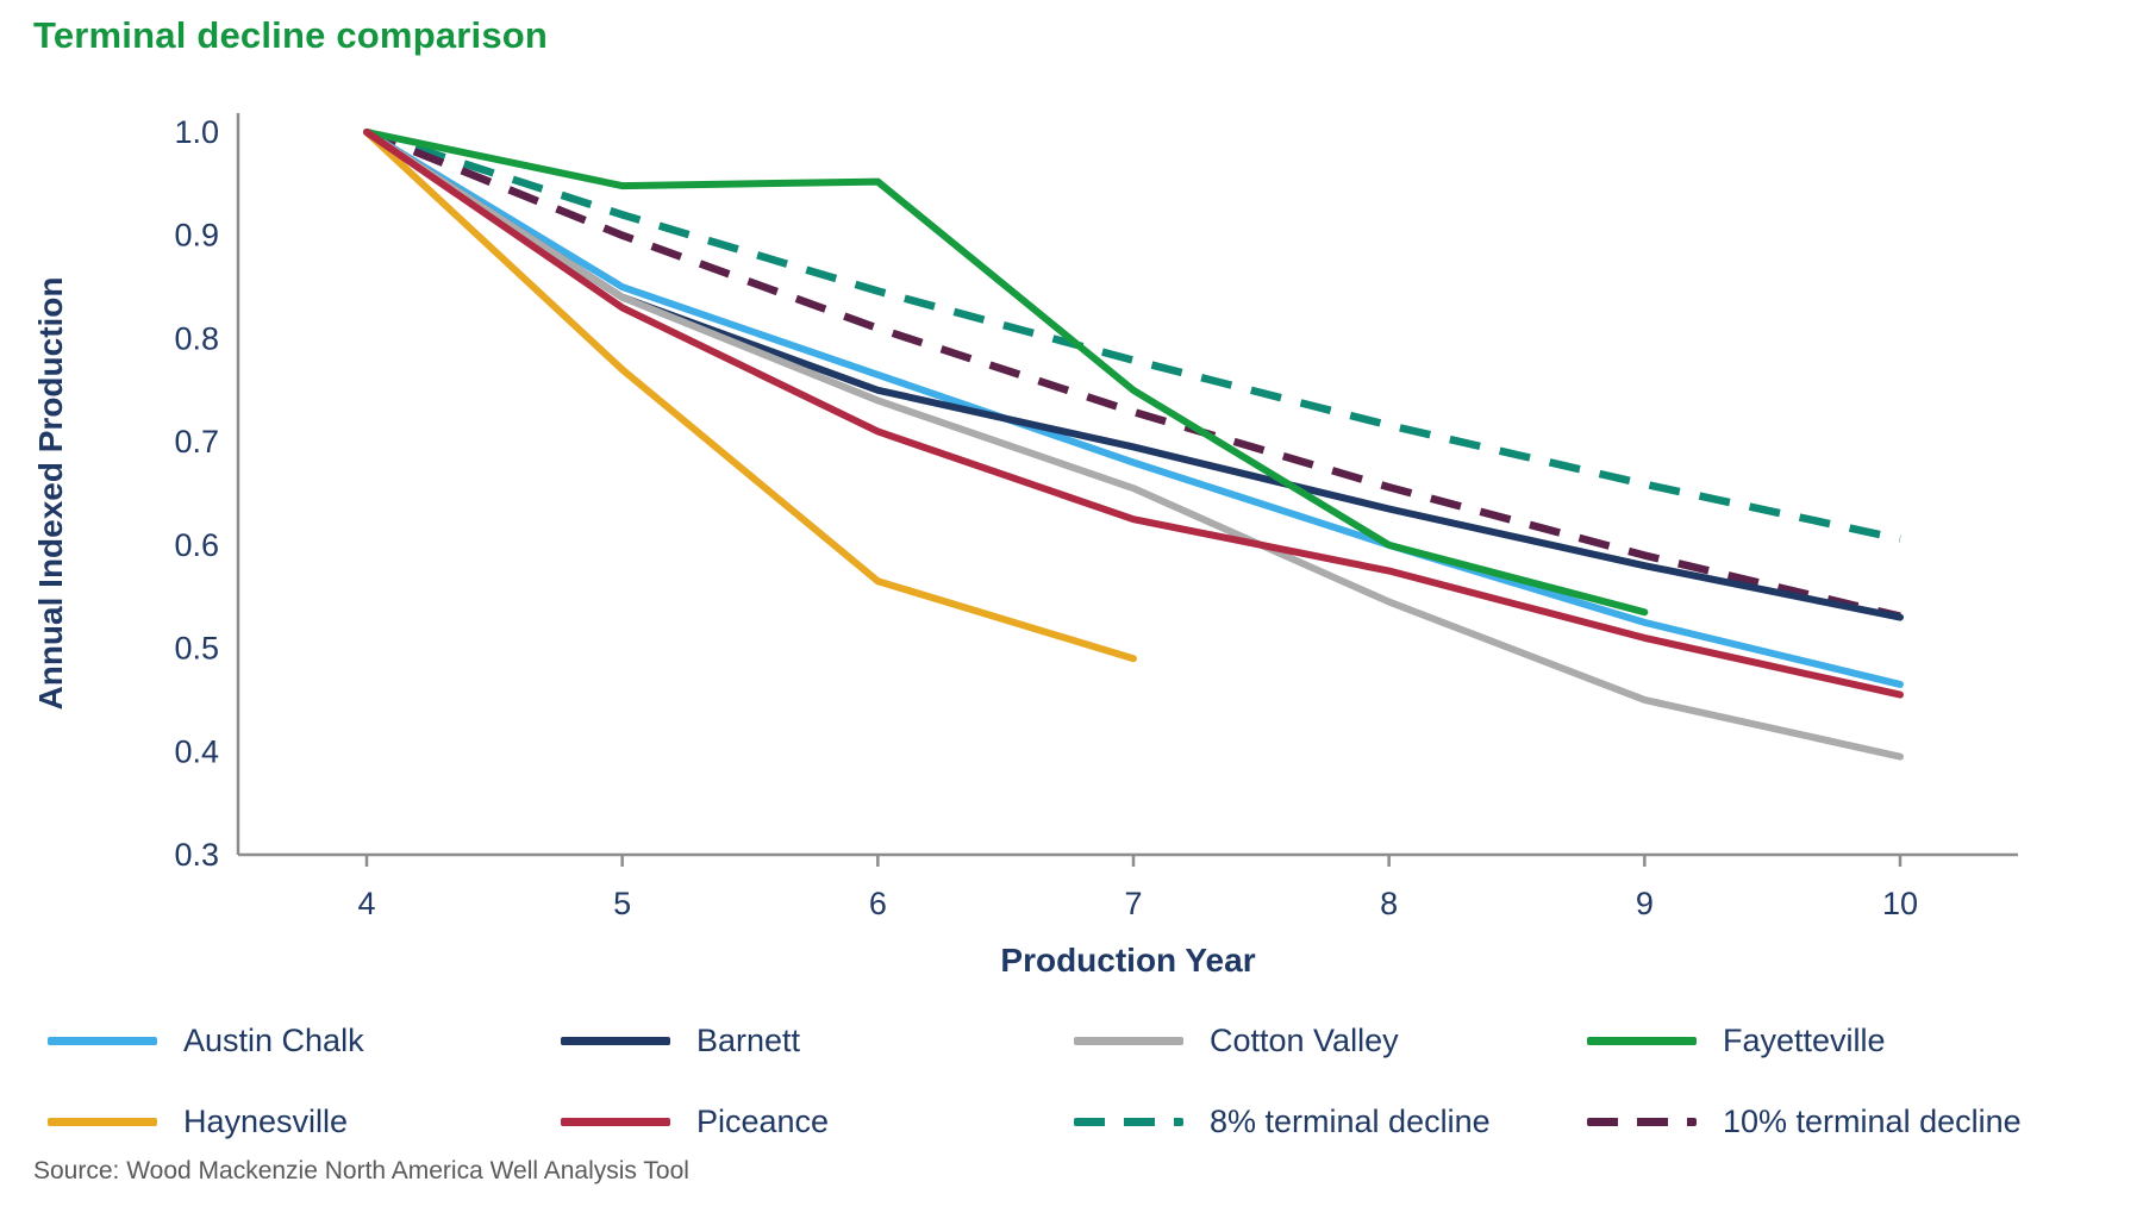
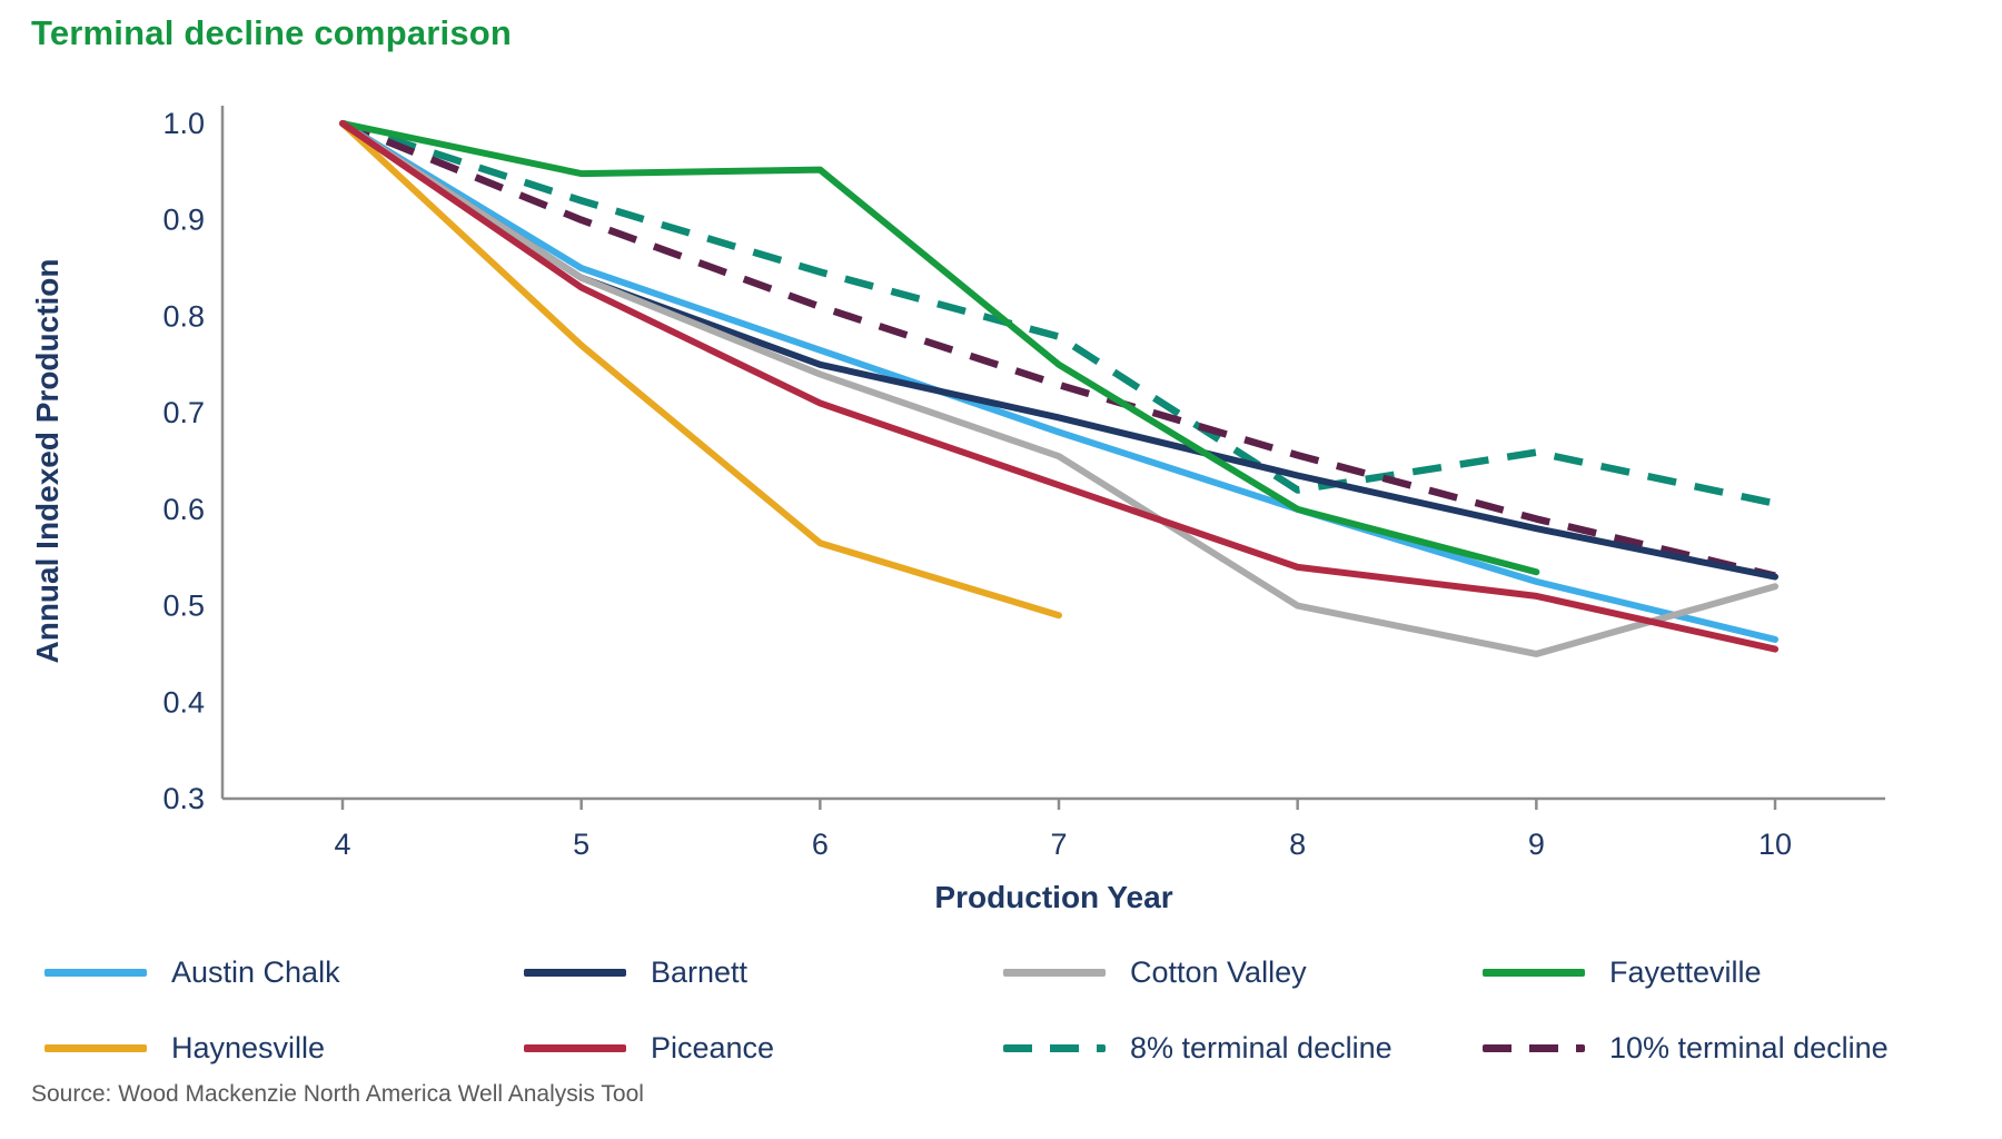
Cotton Valley/8: 0.55 -> 0.50
Piceance/8: 0.57 -> 0.54
8% terminal decline/8: 0.72 -> 0.62
Cotton Valley/10: 0.40 -> 0.52
